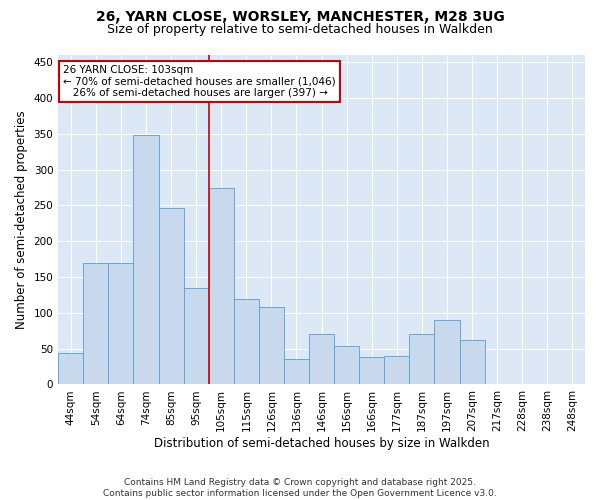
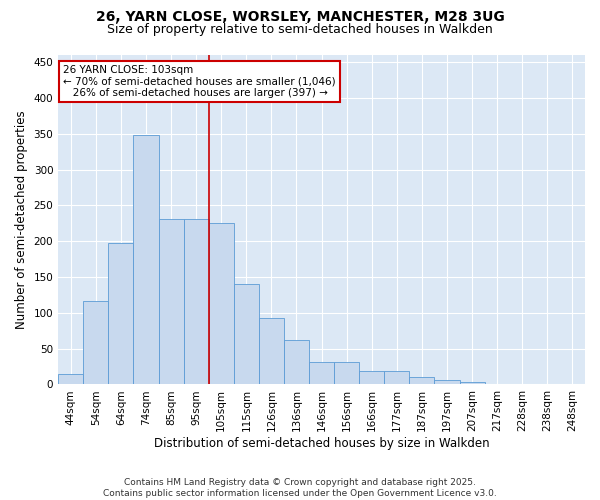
44sqm: 44 -> 15
54sqm: 170 -> 117
64sqm: 170 -> 197
85sqm: 246 -> 231
95sqm: 134 -> 231
105sqm: 274 -> 225
115sqm: 120 -> 140
126sqm: 108 -> 93
136sqm: 36 -> 62
146sqm: 70 -> 32
156sqm: 54 -> 32
166sqm: 38 -> 19
177sqm: 40 -> 19
187sqm: 70 -> 10
197sqm: 90 -> 6
207sqm: 62 -> 3
